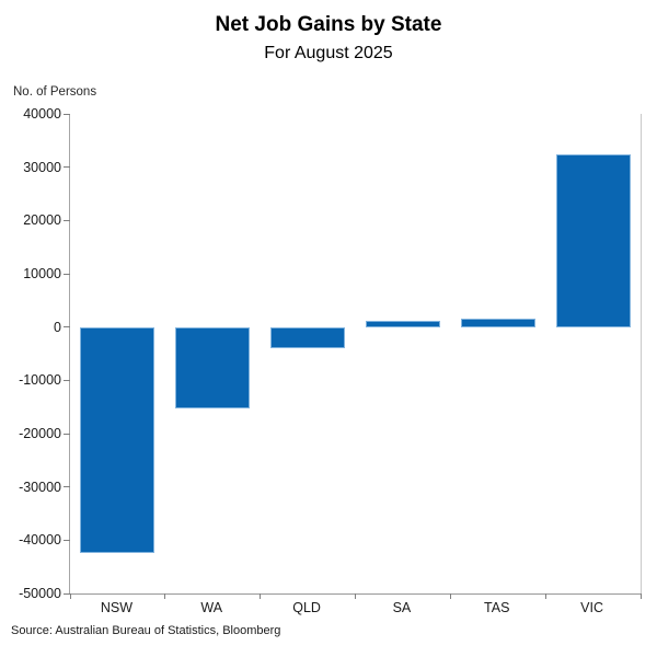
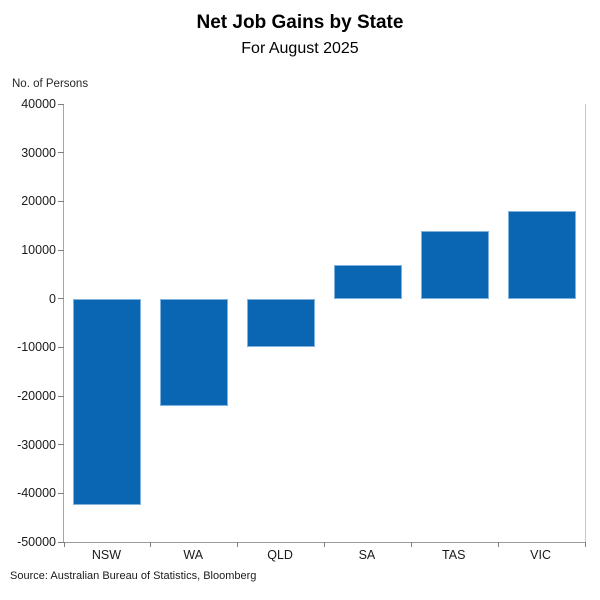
WA: -15000 -> -22000
QLD: -4000 -> -10000
SA: 1000 -> 7000
TAS: 2000 -> 14000
VIC: 32000 -> 18000
